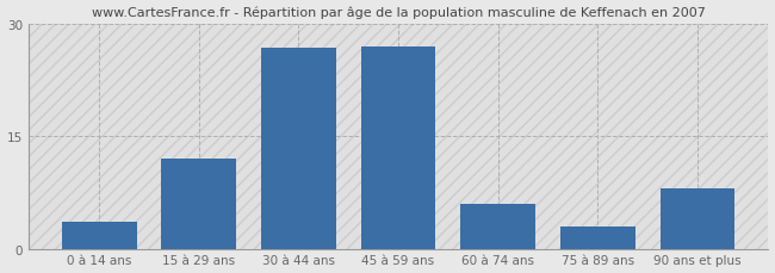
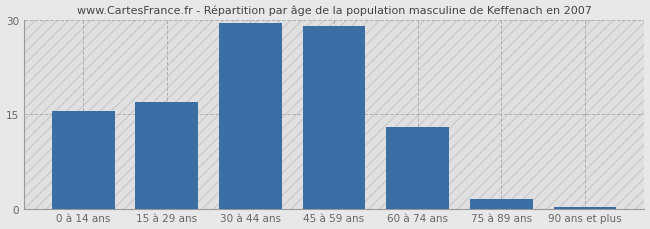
0 à 14 ans: 3.6 -> 15.5
15 à 29 ans: 12.0 -> 17.0
30 à 44 ans: 26.8 -> 29.5
45 à 59 ans: 27.0 -> 29.0
60 à 74 ans: 6.0 -> 13.0
75 à 89 ans: 3.0 -> 1.5
90 ans et plus: 8.0 -> 0.2
